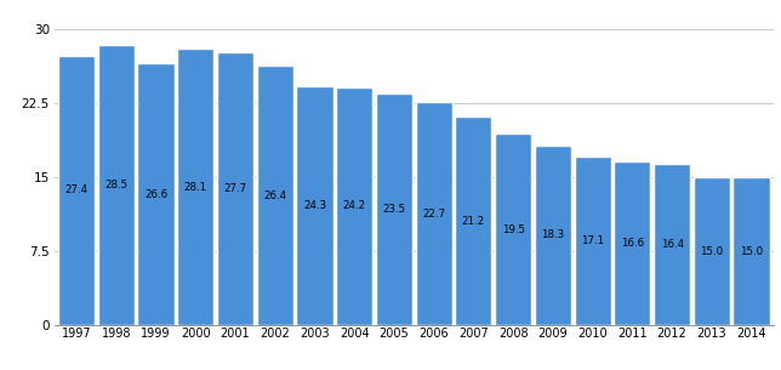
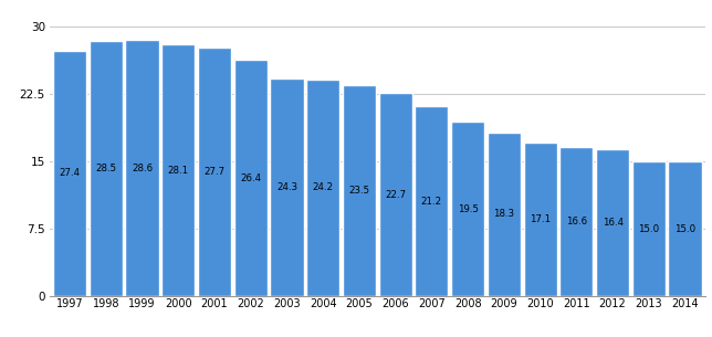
1999: 26.6 -> 28.6
